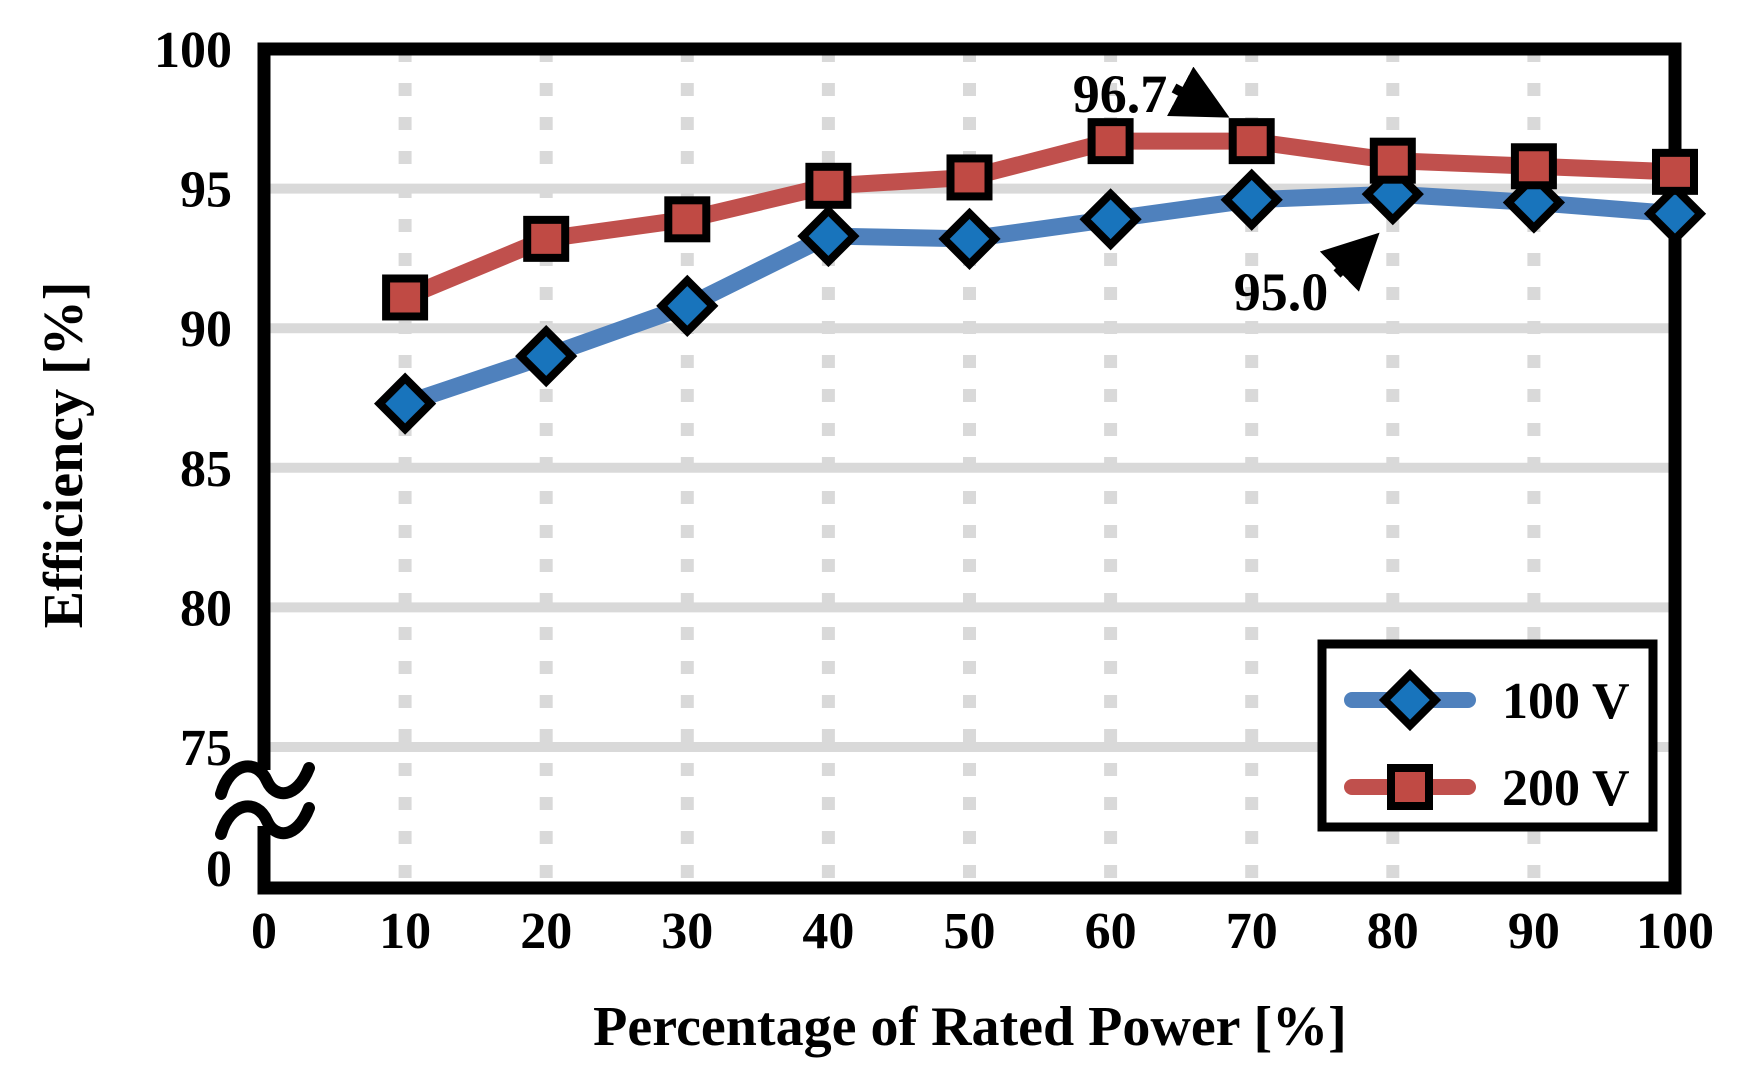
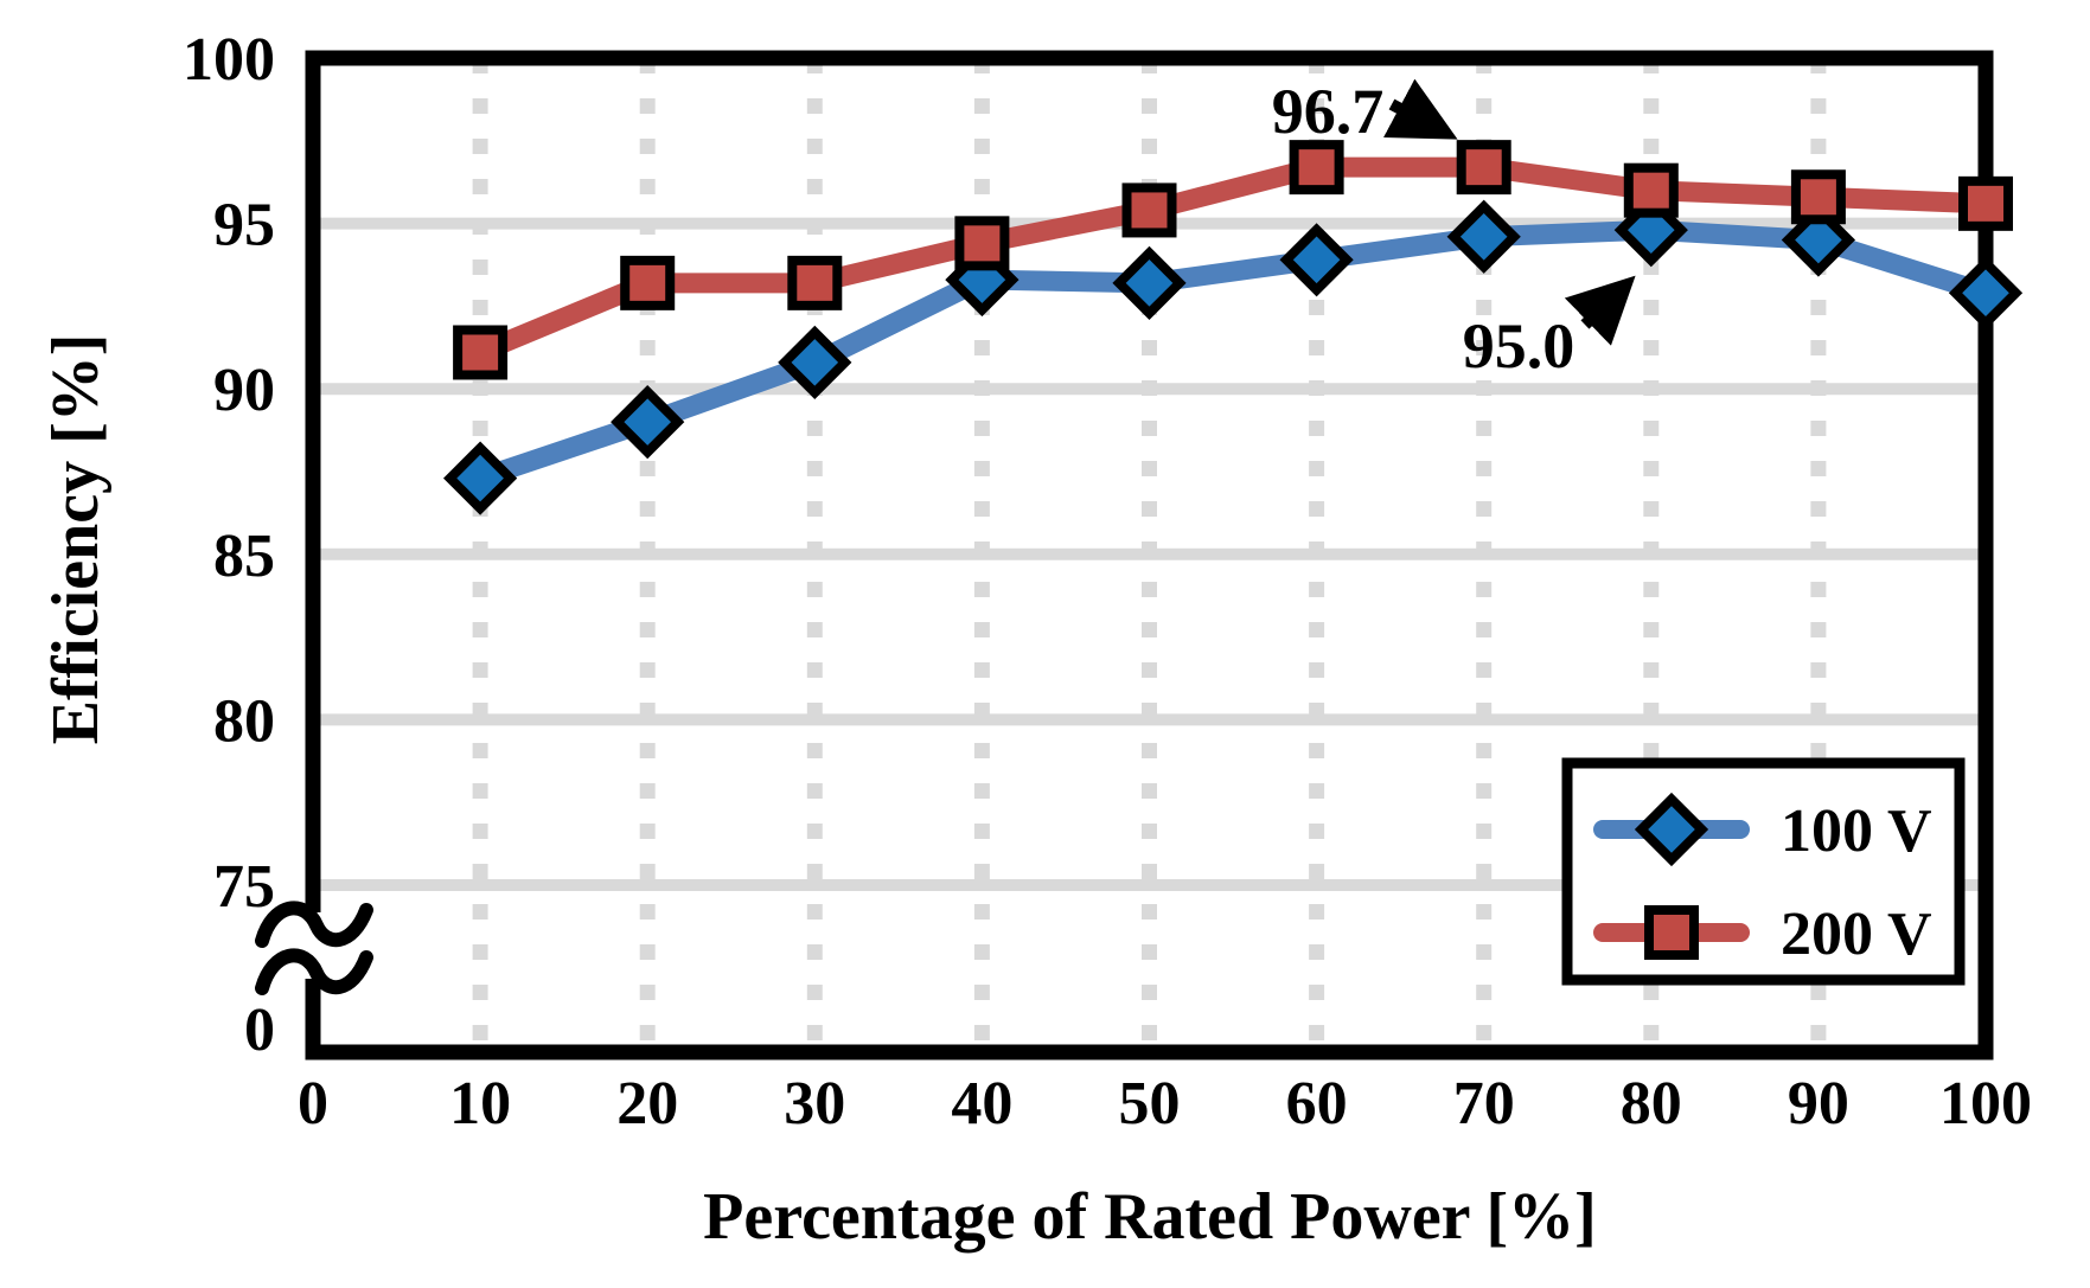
200 V/30: 93.9 -> 93.2
200 V/40: 95.1 -> 94.4
100 V/100: 94.1 -> 92.9
